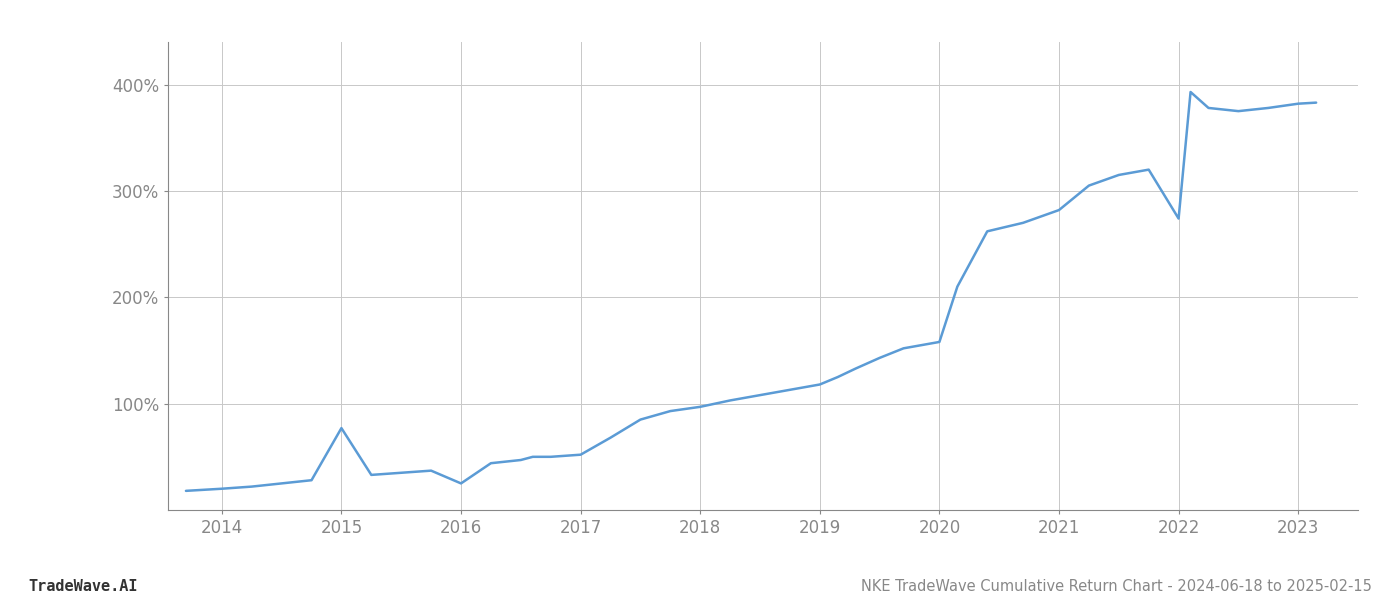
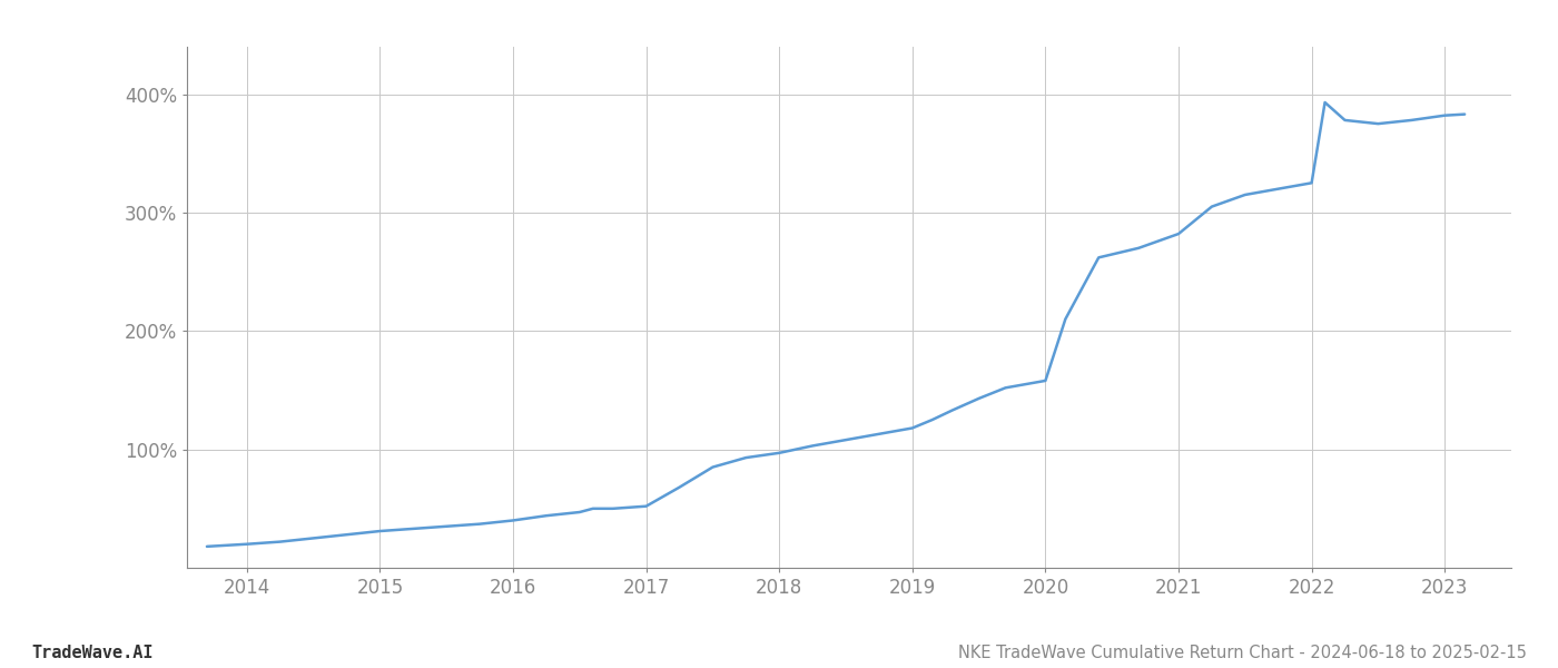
2015: 77% -> 31%
2016: 25% -> 40%
2022: 274% -> 325%
